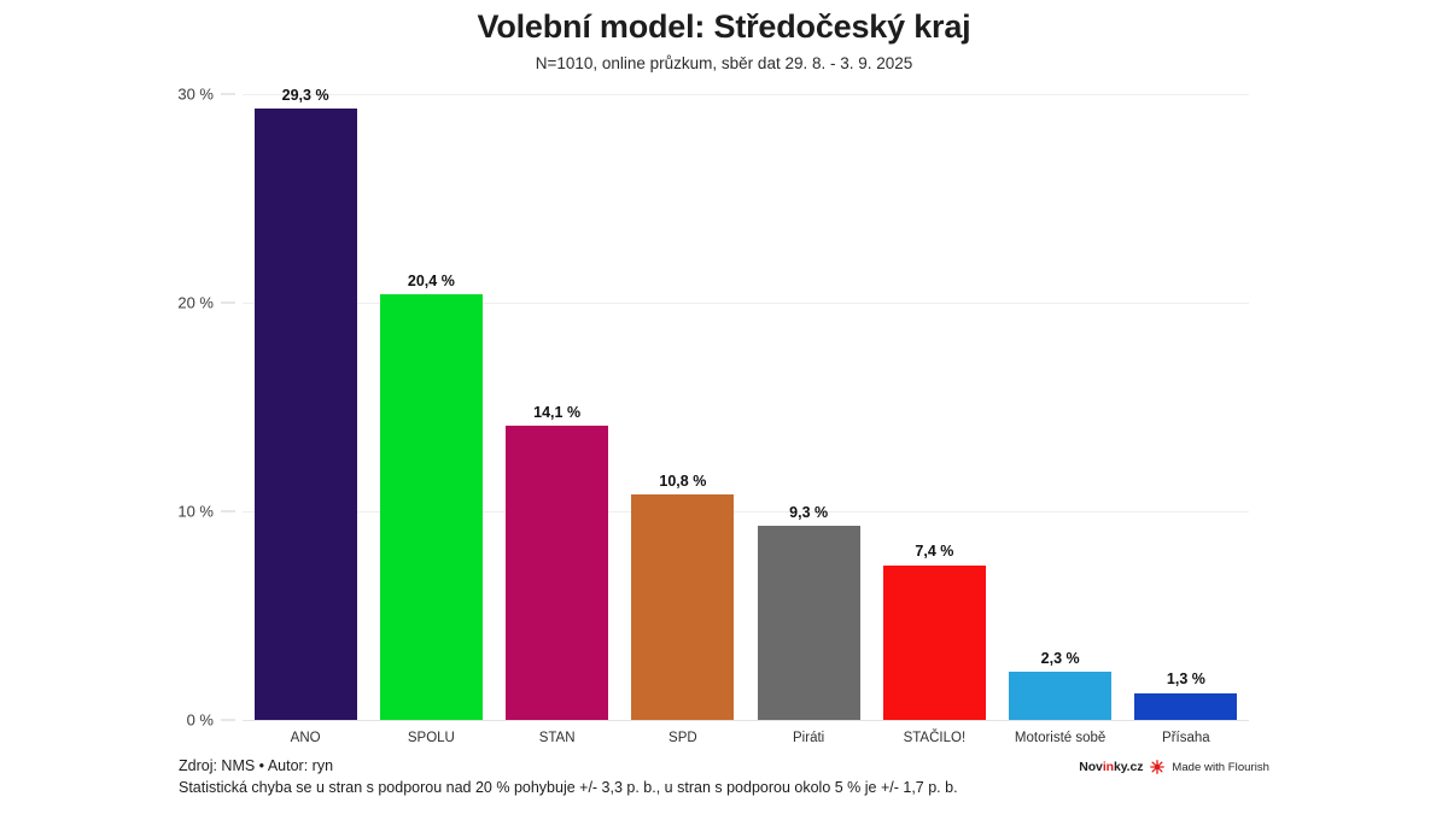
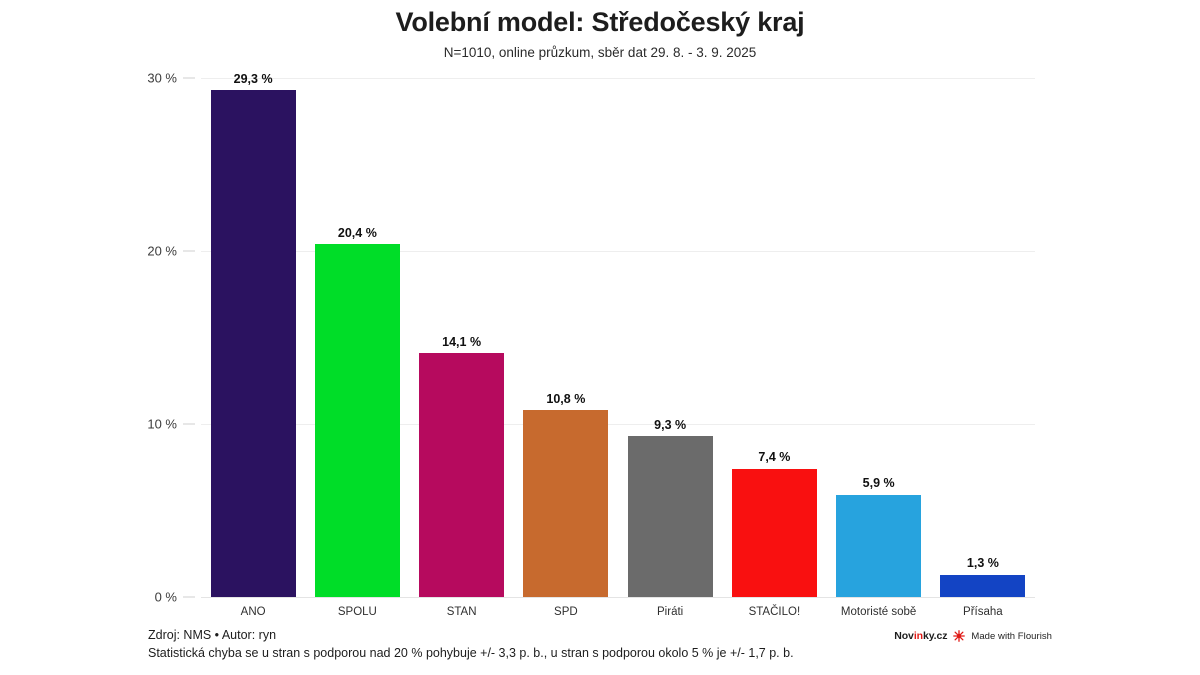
Motoristé sobě: 2,3 -> 5,9
